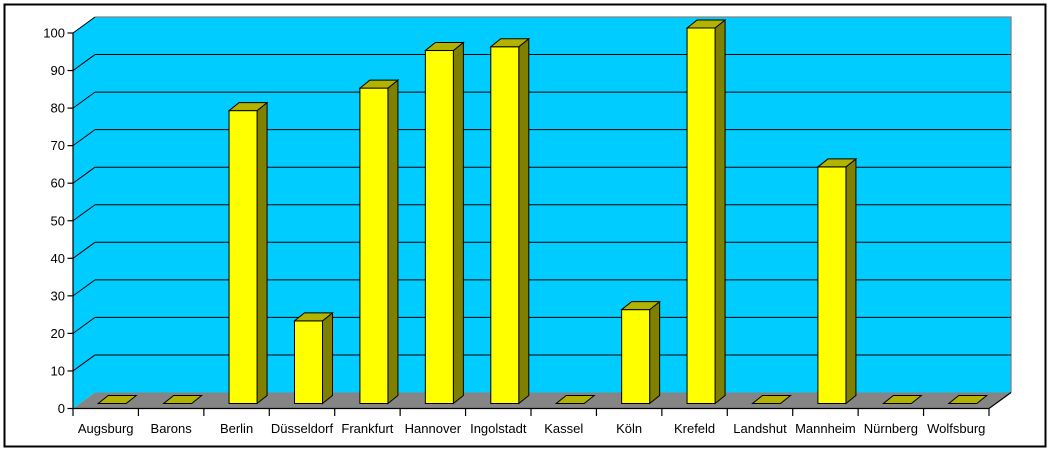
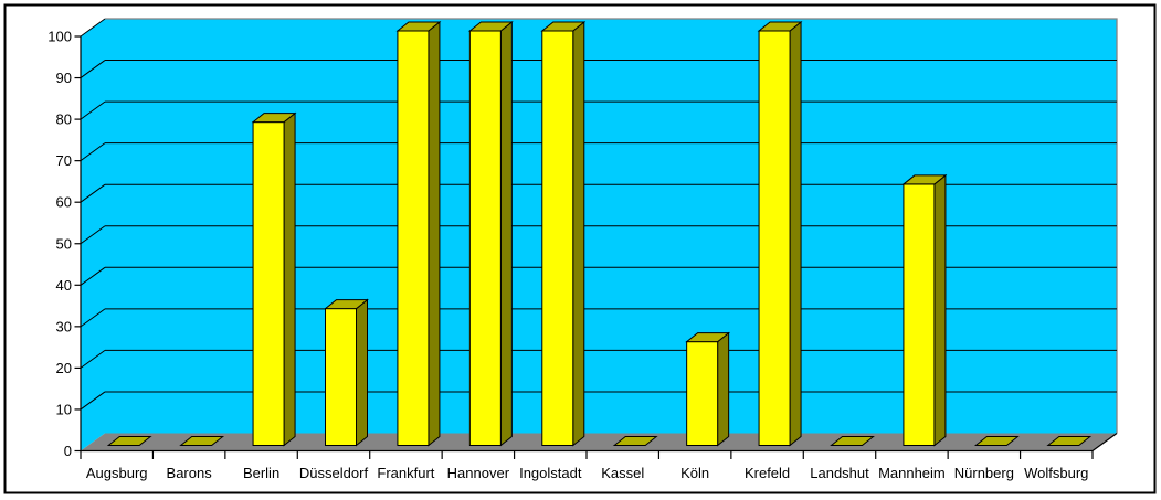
Düsseldorf: 22 -> 33
Frankfurt: 84 -> 100
Hannover: 94 -> 100
Ingolstadt: 95 -> 100
